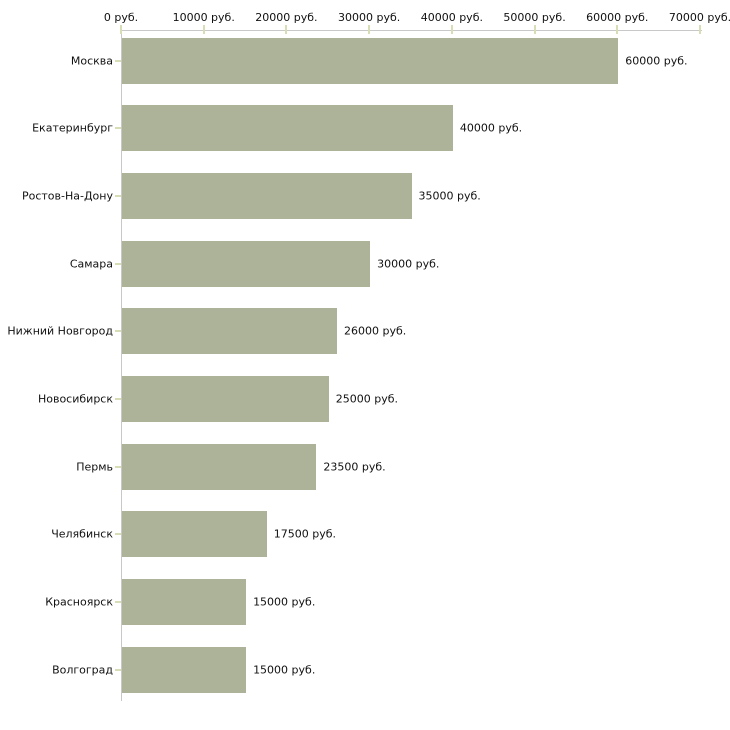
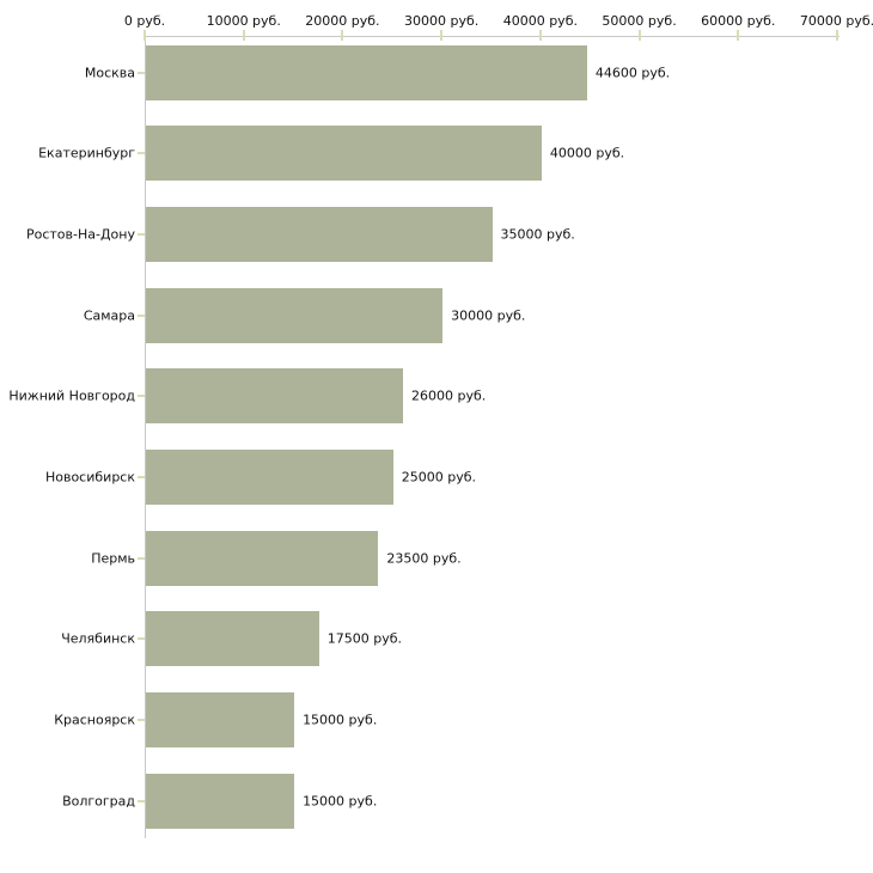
Москва: 60000 -> 44600
